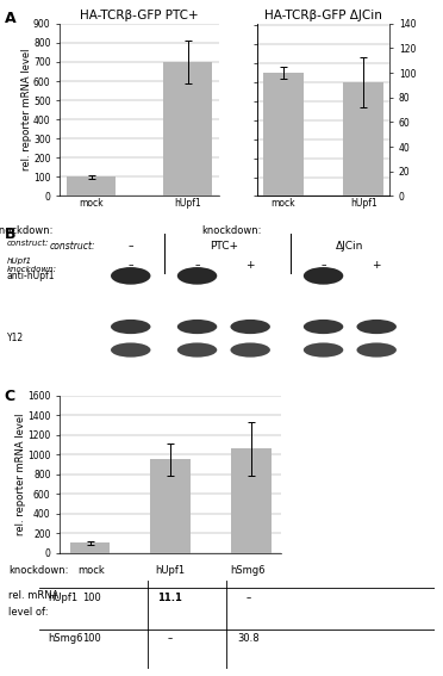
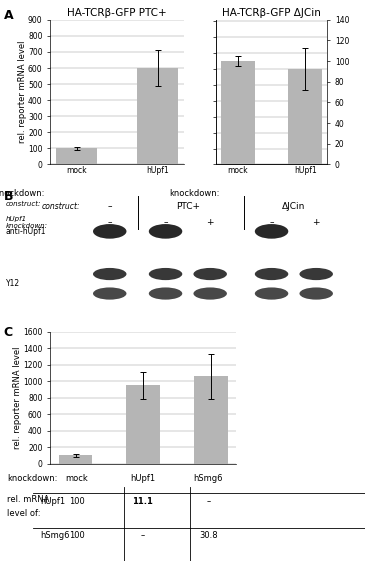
HA-TCRβ-GFP PTC+/hUpf1: 700 -> 600
